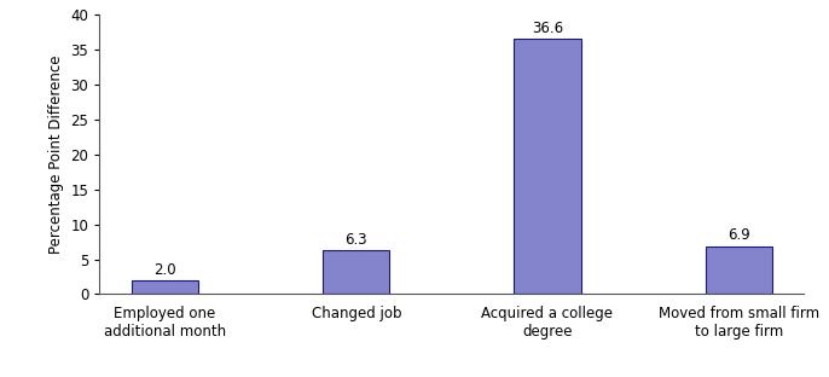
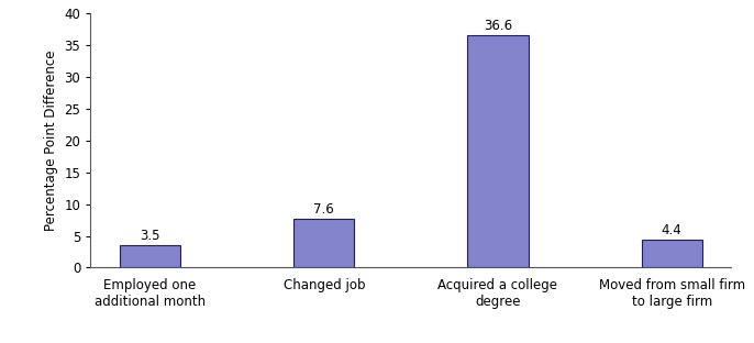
Employed one additional month: 2.0 -> 3.5
Changed job: 6.3 -> 7.6
Moved from small firm to large firm: 6.9 -> 4.4
